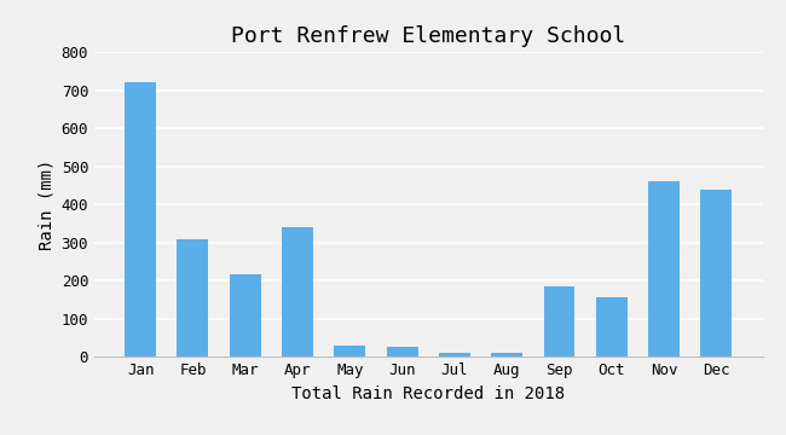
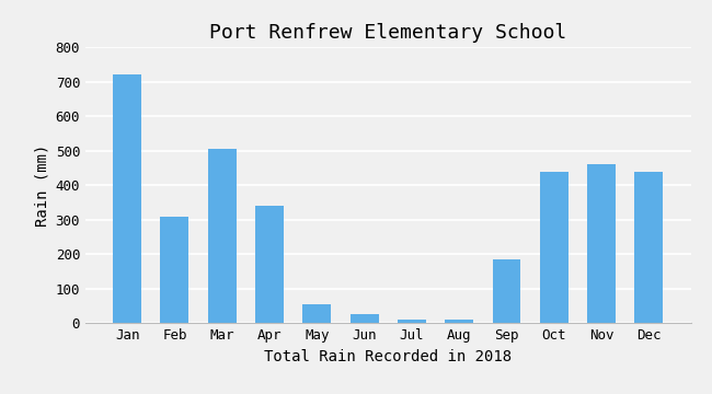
Mar: 215 -> 505
May: 30 -> 55
Oct: 155 -> 440
